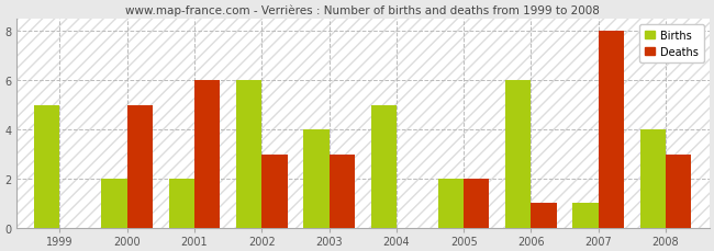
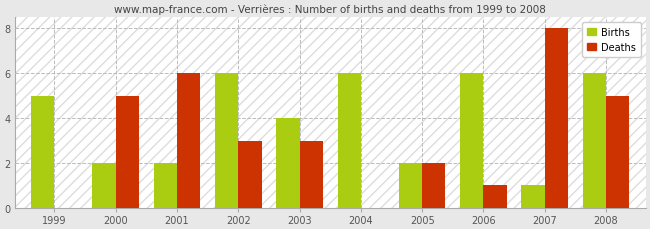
Births/2004: 5 -> 6
Births/2008: 4 -> 6
Deaths/2008: 3 -> 5
